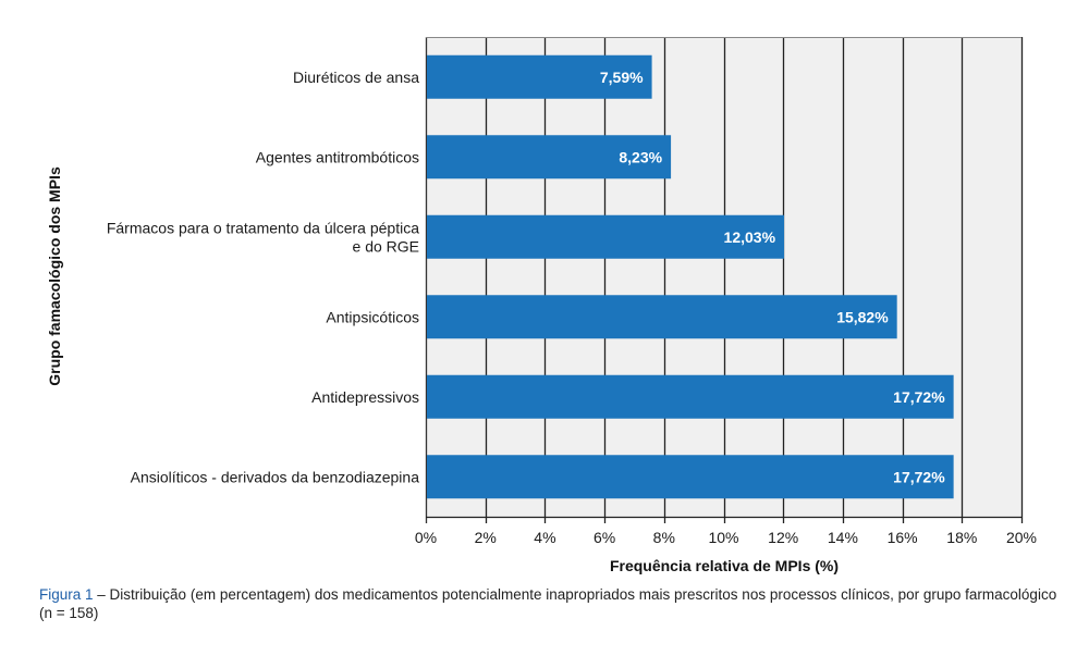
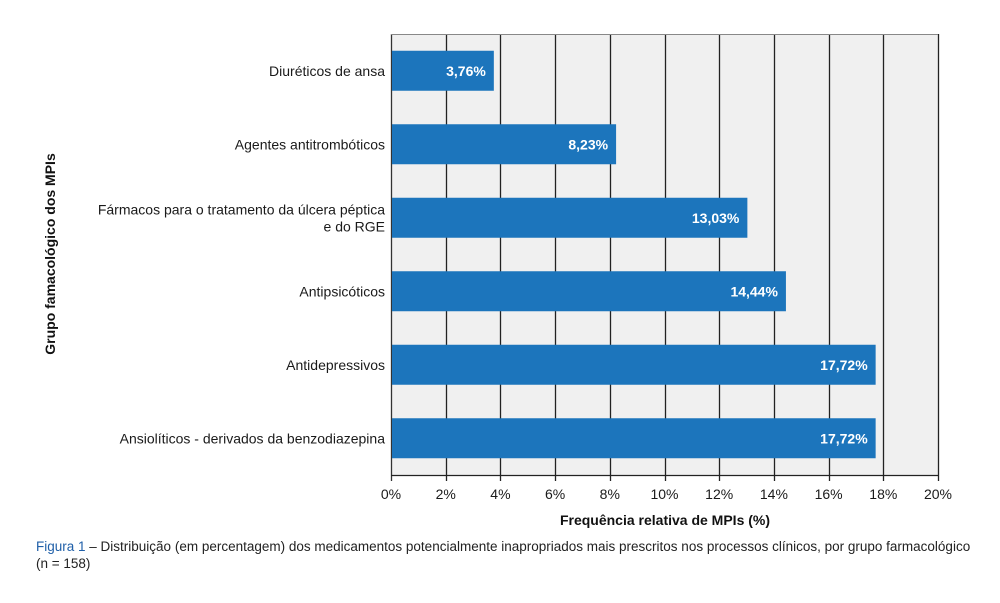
Diuréticos de ansa: 7,59% -> 3,76%
Fármacos para o tratamento da úlcera péptica e do RGE: 12,03% -> 13,03%
Antipsicóticos: 15,82% -> 14,44%
